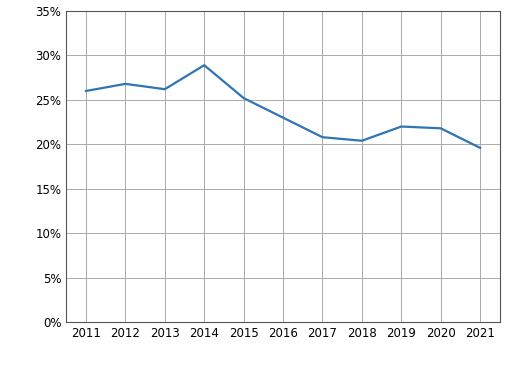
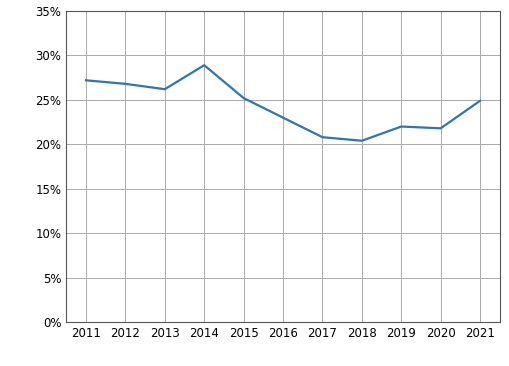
2011: 26.0% -> 27.2%
2021: 19.6% -> 24.9%
